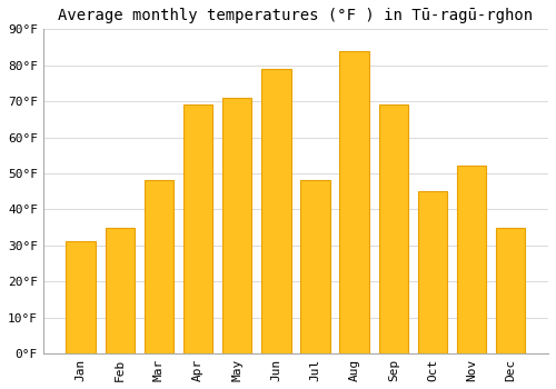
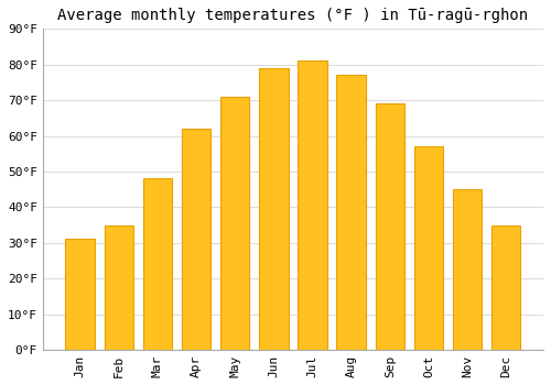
Apr: 69°F -> 62°F
Jul: 48°F -> 81°F
Aug: 84°F -> 77°F
Oct: 45°F -> 57°F
Nov: 52°F -> 45°F
